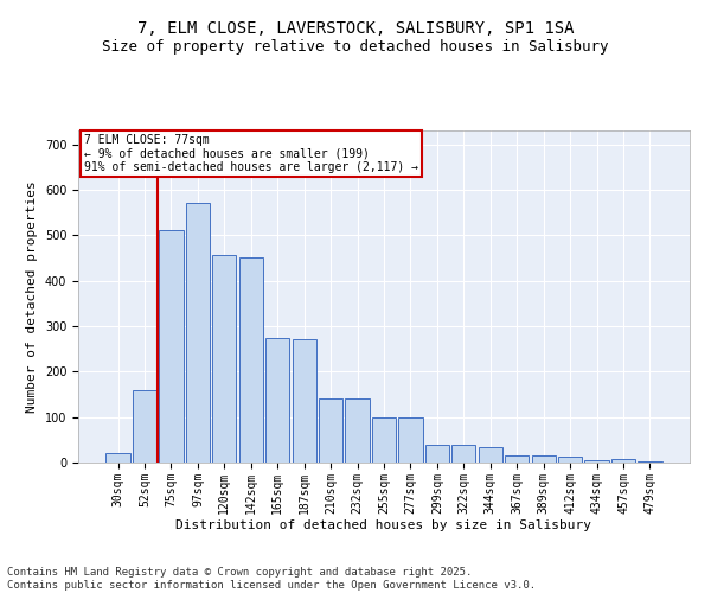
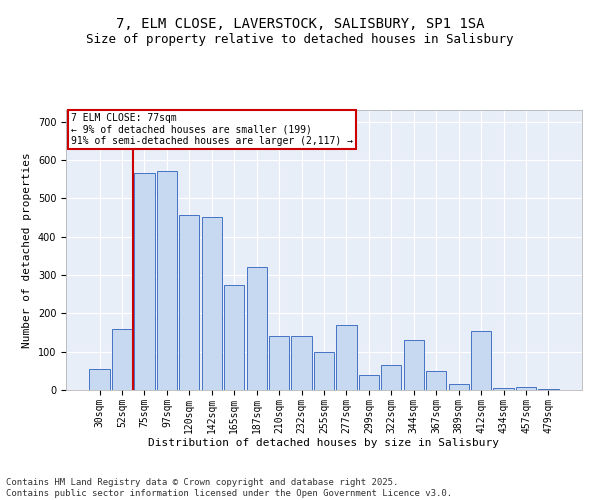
30sqm: 20 -> 55
75sqm: 510 -> 565
187sqm: 270 -> 320
277sqm: 100 -> 170
322sqm: 40 -> 65
344sqm: 35 -> 130
367sqm: 15 -> 50
412sqm: 12 -> 155
